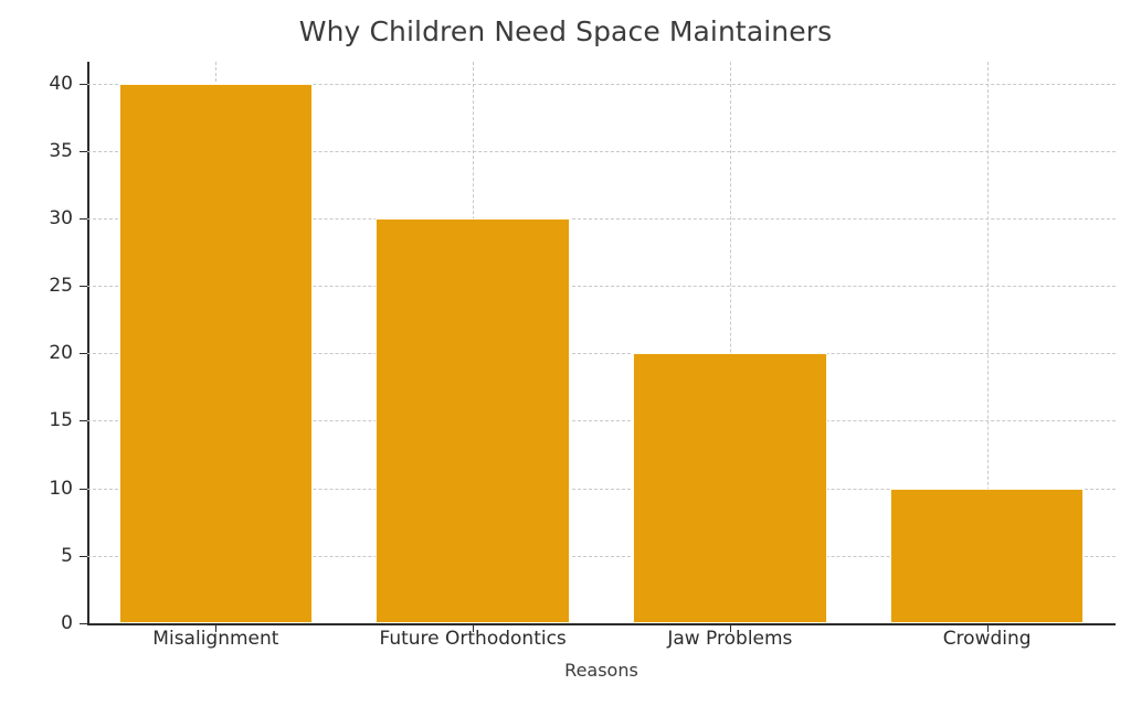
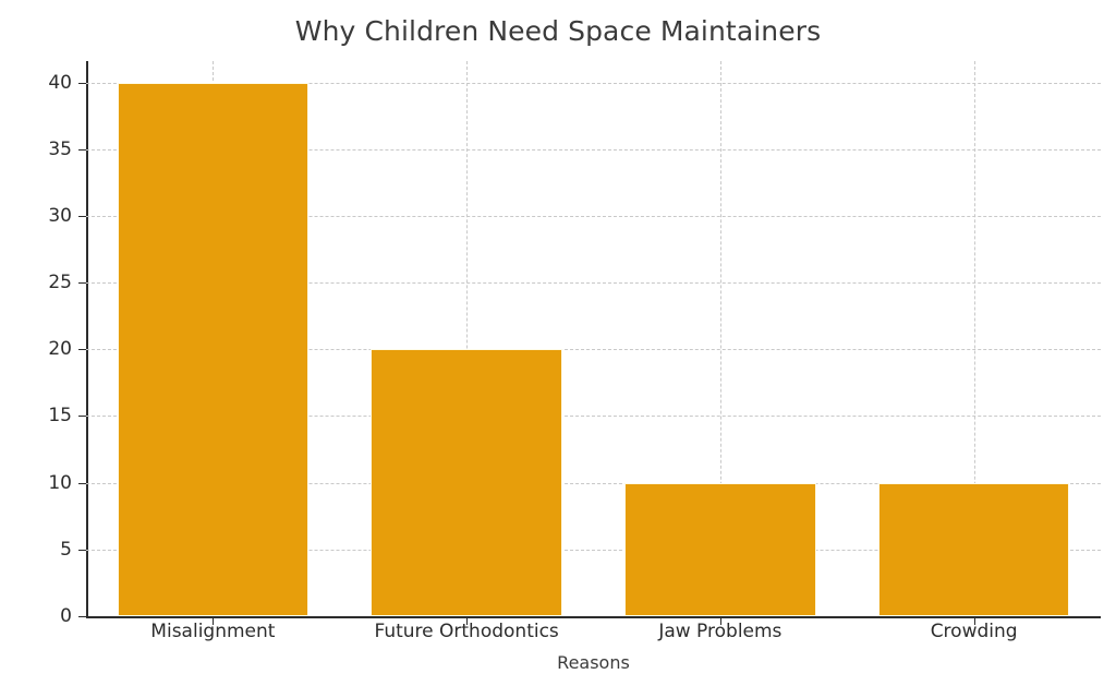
Future Orthodontics: 30 -> 20
Jaw Problems: 20 -> 10
